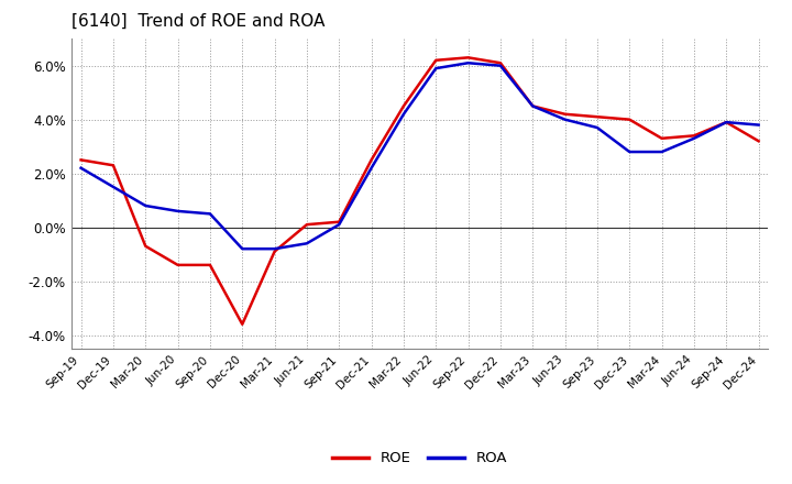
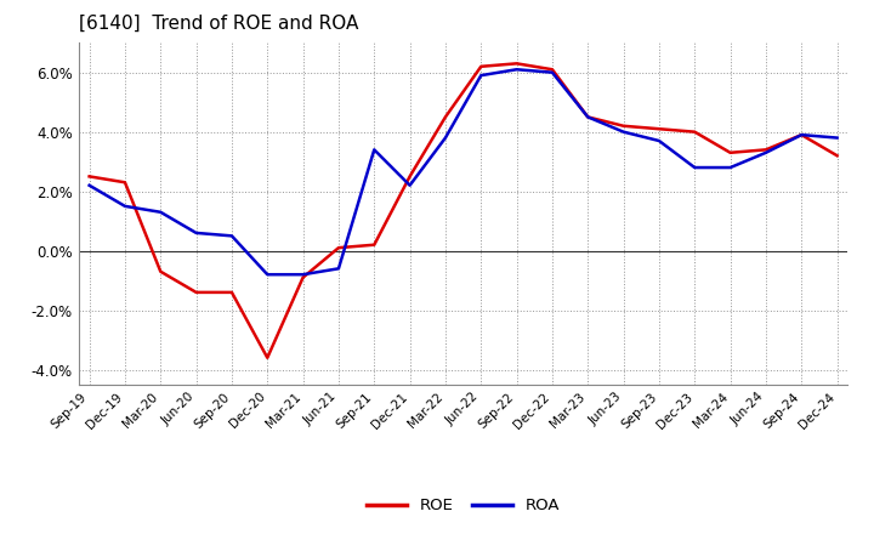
ROA/Mar-20: 0.8% -> 1.3%
ROA/Sep-21: 0.1% -> 3.4%
ROA/Mar-22: 4.2% -> 3.8%
